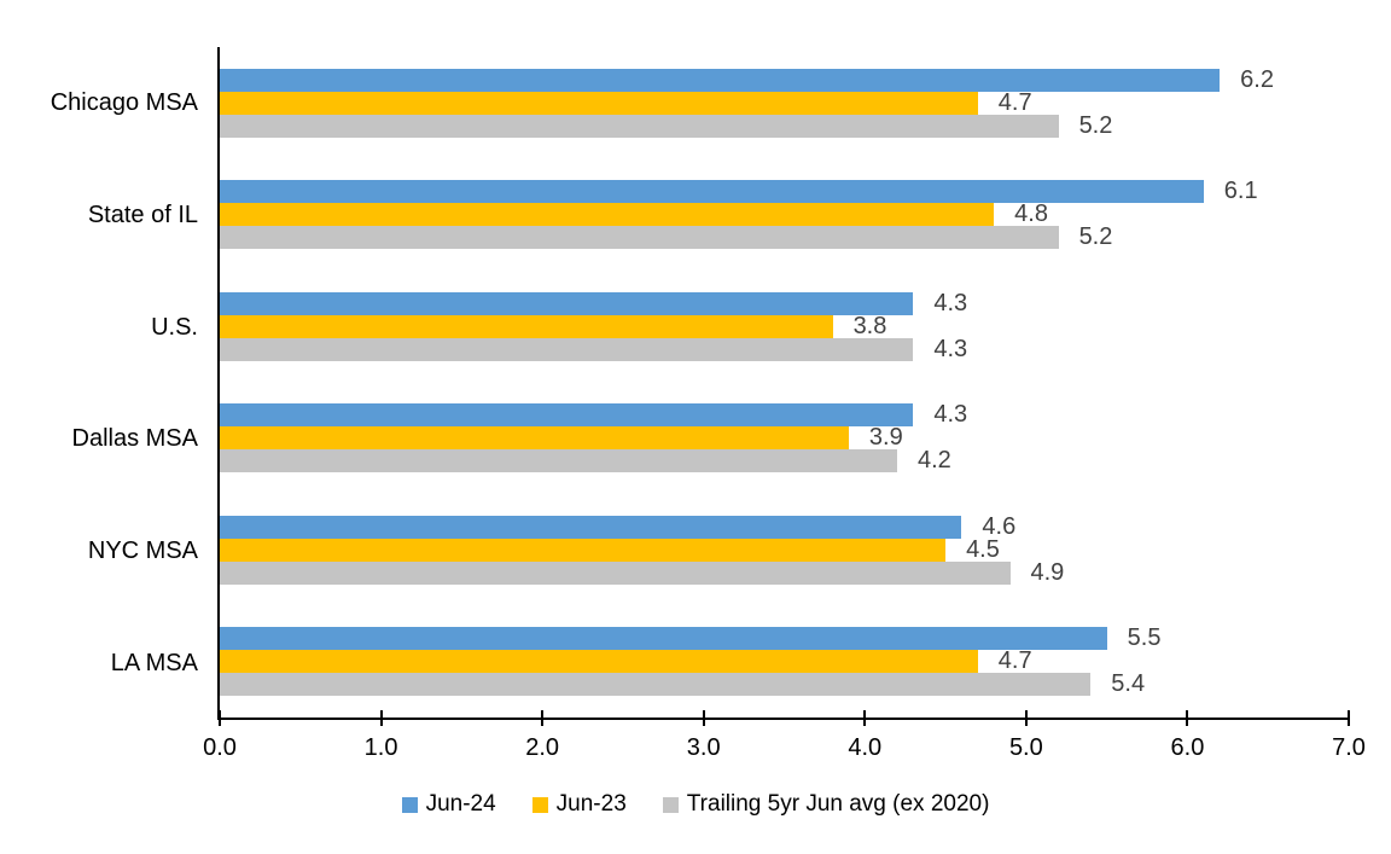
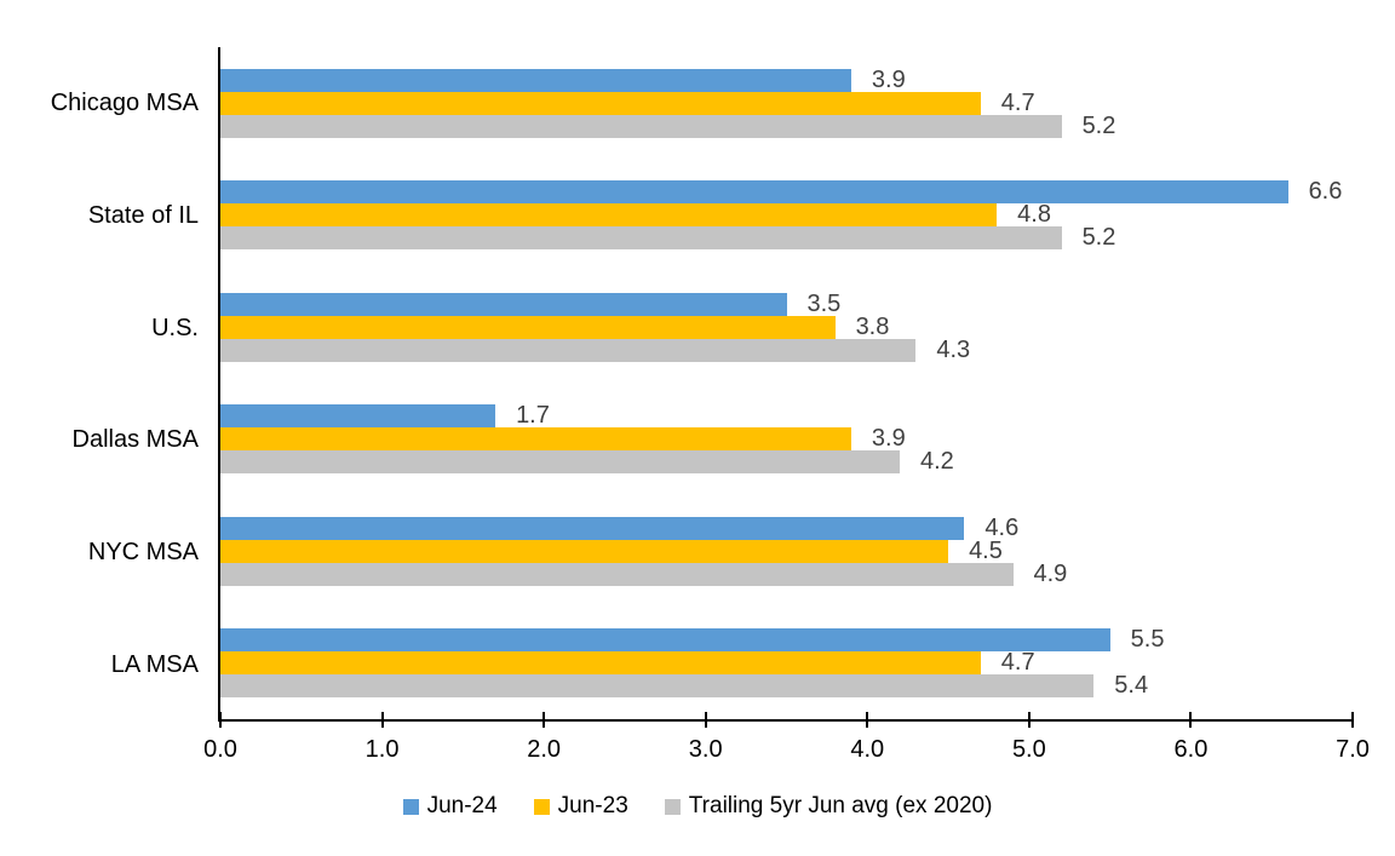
Jun-24/Chicago MSA: 6.2 -> 3.9
Jun-24/State of IL: 6.1 -> 6.6
Jun-24/U.S.: 4.3 -> 3.5
Jun-24/Dallas MSA: 4.3 -> 1.7
